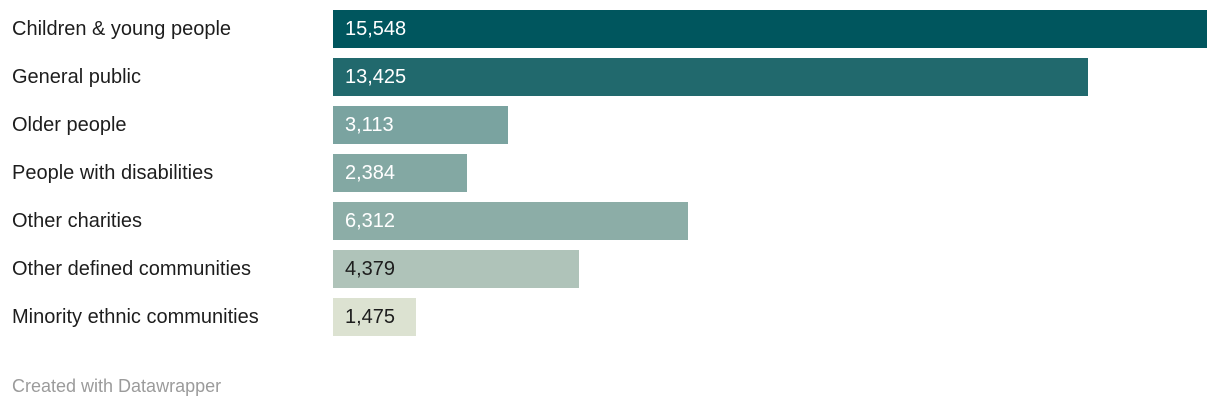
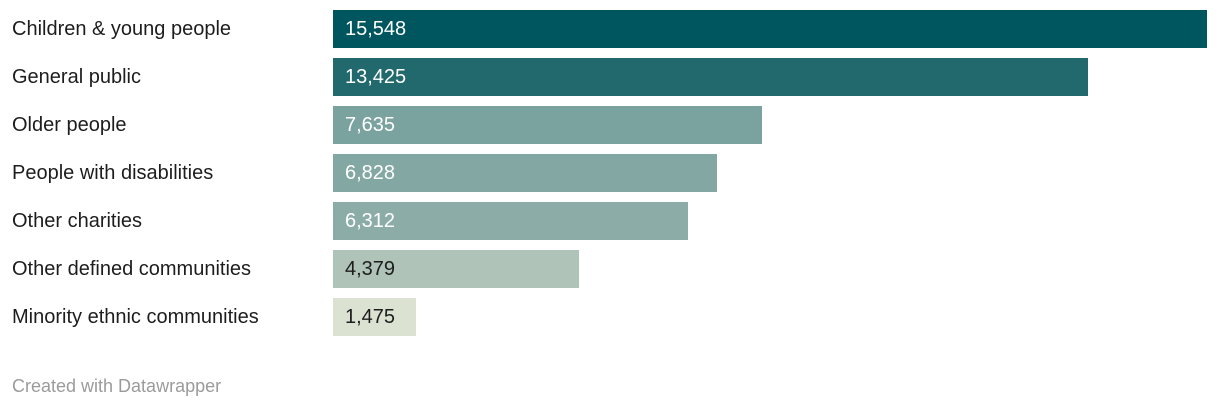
Older people: 3,113 -> 7,635
People with disabilities: 2,384 -> 6,828
